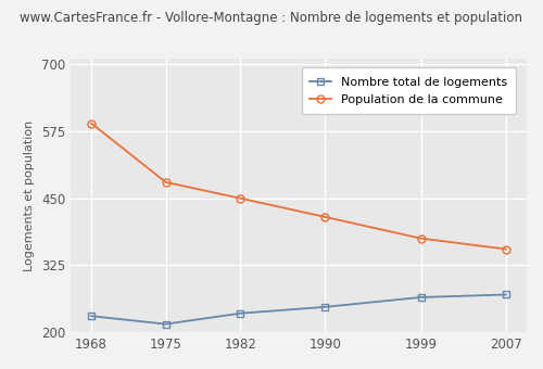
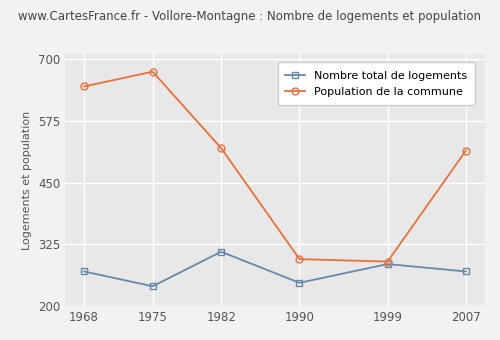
Nombre total de logements/1968: 230 -> 270
Population de la commune/1968: 590 -> 645
Nombre total de logements/1975: 215 -> 240
Population de la commune/1975: 480 -> 675
Nombre total de logements/1982: 235 -> 310
Population de la commune/1982: 450 -> 520
Population de la commune/1990: 415 -> 295
Nombre total de logements/1999: 265 -> 285
Population de la commune/1999: 375 -> 290
Population de la commune/2007: 355 -> 515
